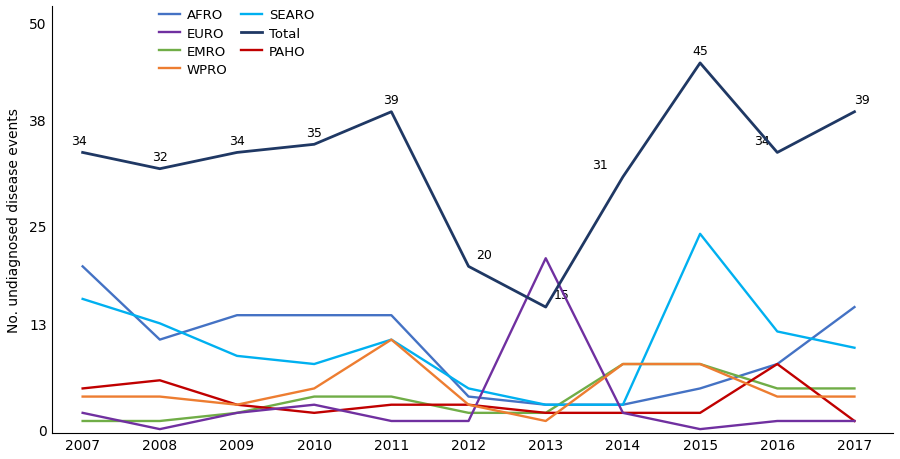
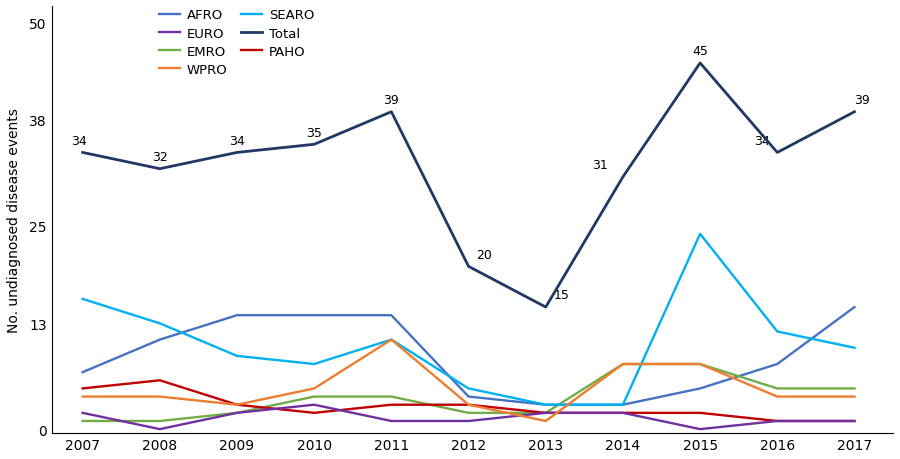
AFRO/2007: 20 -> 7
EURO/2013: 21 -> 2
PAHO/2016: 8 -> 1
